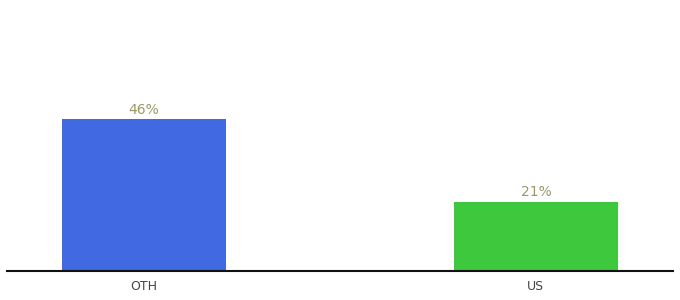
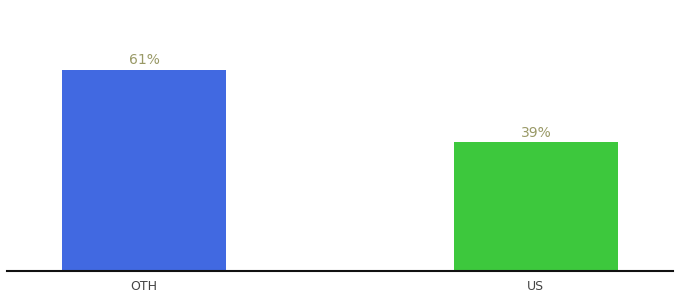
OTH: 46% -> 61%
US: 21% -> 39%
